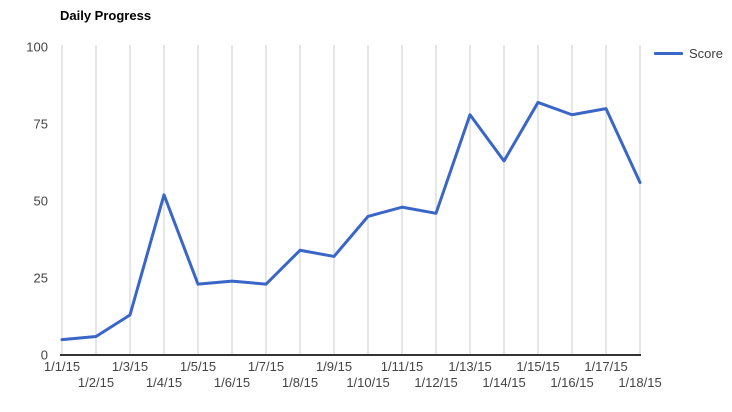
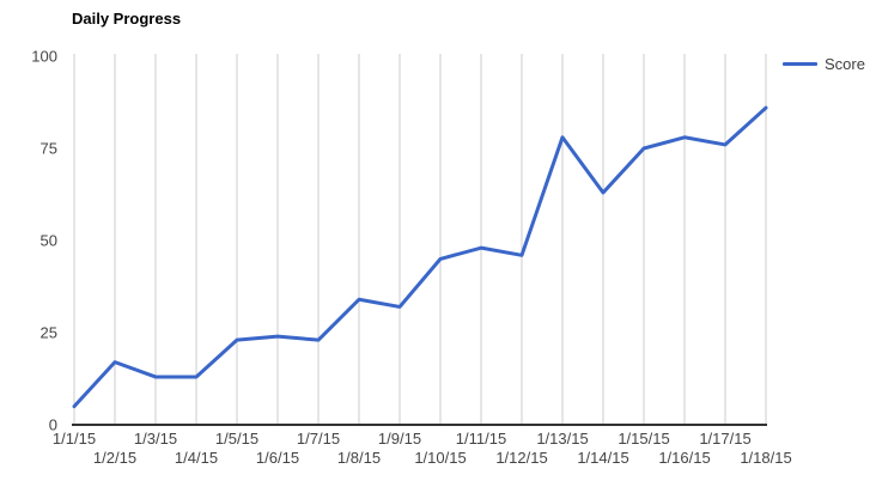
1/2/15: 6 -> 17
1/4/15: 52 -> 13
1/15/15: 82 -> 75
1/17/15: 80 -> 76
1/18/15: 56 -> 86
